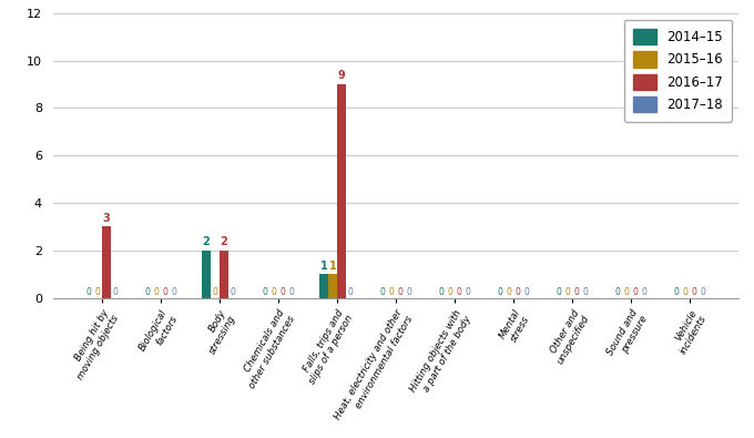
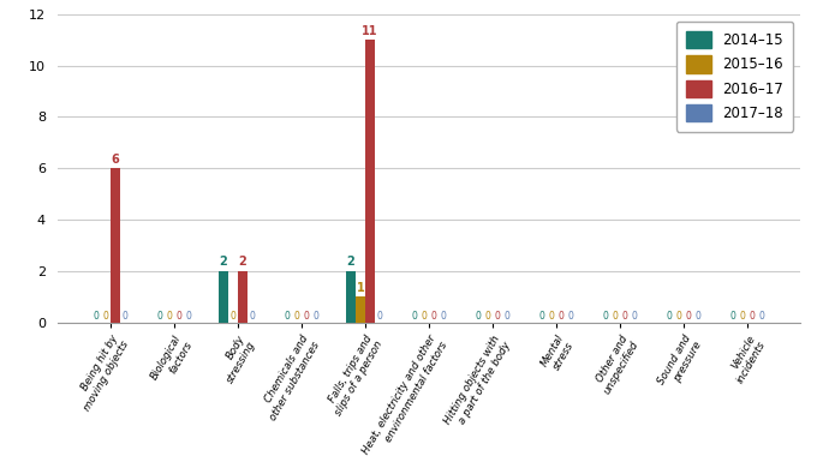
2016–17/Being hit by moving objects: 3 -> 6
2014–15/Falls, trips and slips of a person: 1 -> 2
2016–17/Falls, trips and slips of a person: 9 -> 11
